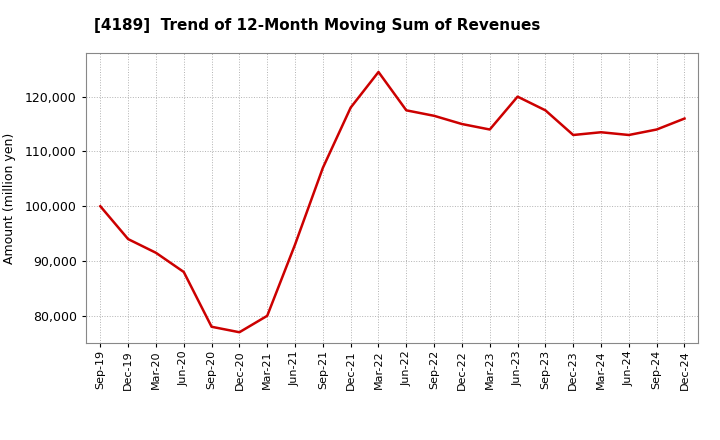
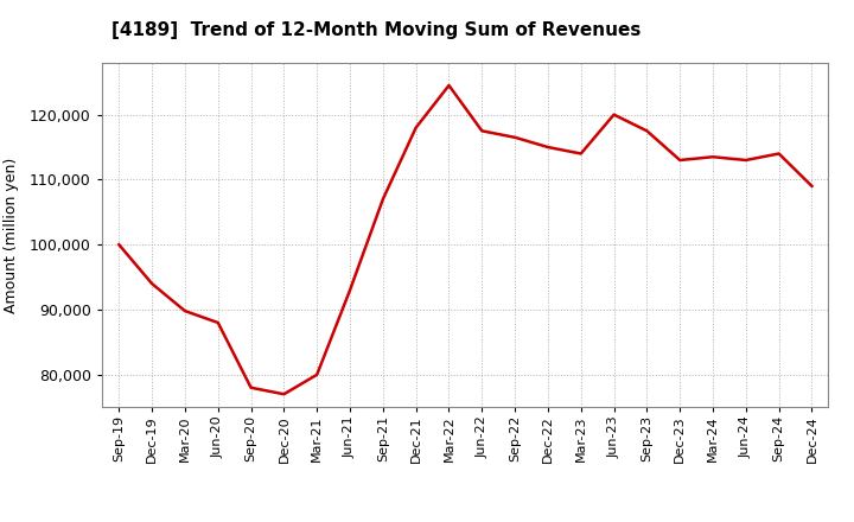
Mar-20: 91,500 -> 89,800
Dec-24: 116,000 -> 109,000
